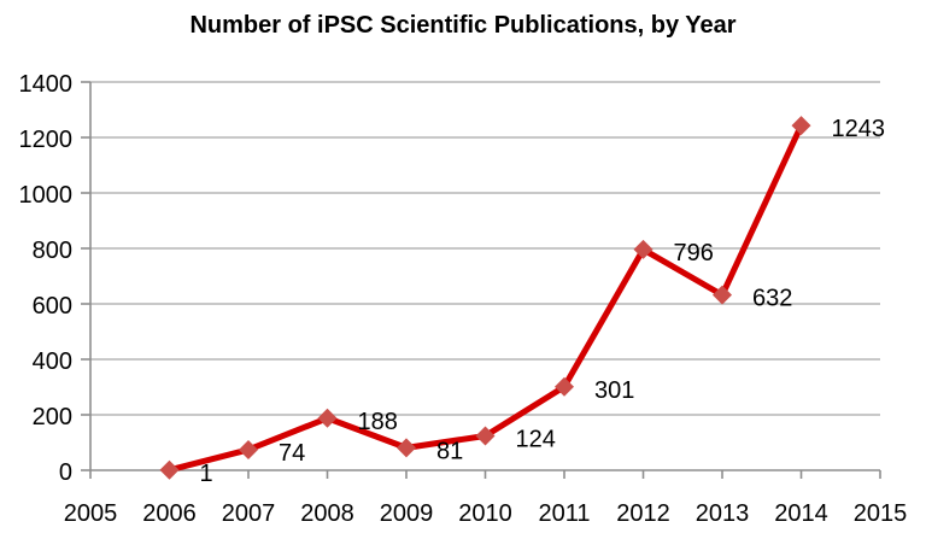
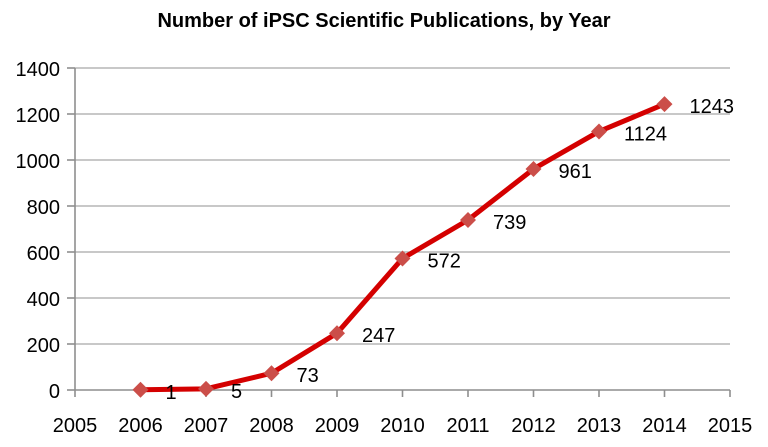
2007: 74 -> 5
2008: 188 -> 73
2009: 81 -> 247
2010: 124 -> 572
2011: 301 -> 739
2012: 796 -> 961
2013: 632 -> 1124
